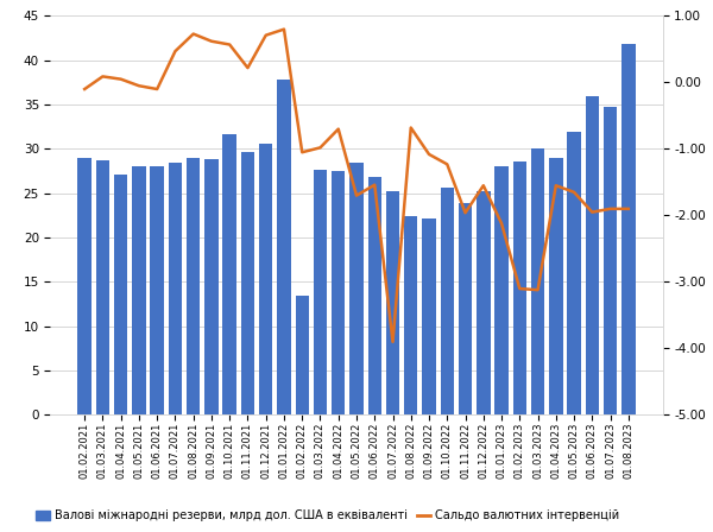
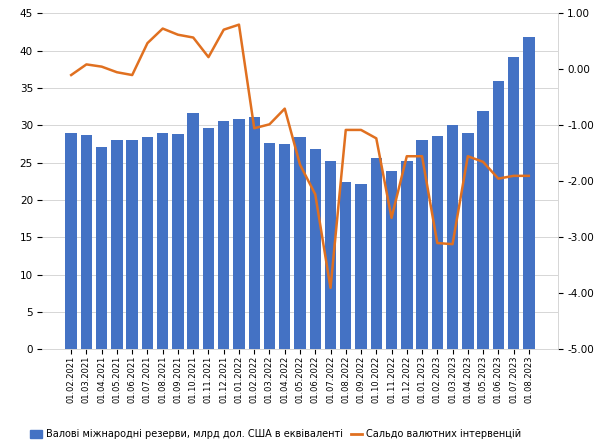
Валові міжнародні резерви, млрд дол. США в еквіваленті/01.01.2022: 37.8 -> 30.8
Валові міжнародні резерви, млрд дол. США в еквіваленті/01.02.2022: 13.4 -> 31.1
Сальдо валютних інтервенцій/01.06.2022: -1.54 -> -2.23
Сальдо валютних інтервенцій/01.08.2022: -0.68 -> -1.08
Сальдо валютних інтервенцій/01.11.2022: -1.96 -> -2.65
Сальдо валютних інтервенцій/01.01.2023: -2.12 -> -1.55
Валові міжнародні резерви, млрд дол. США в еквіваленті/01.07.2023: 34.8 -> 39.2
